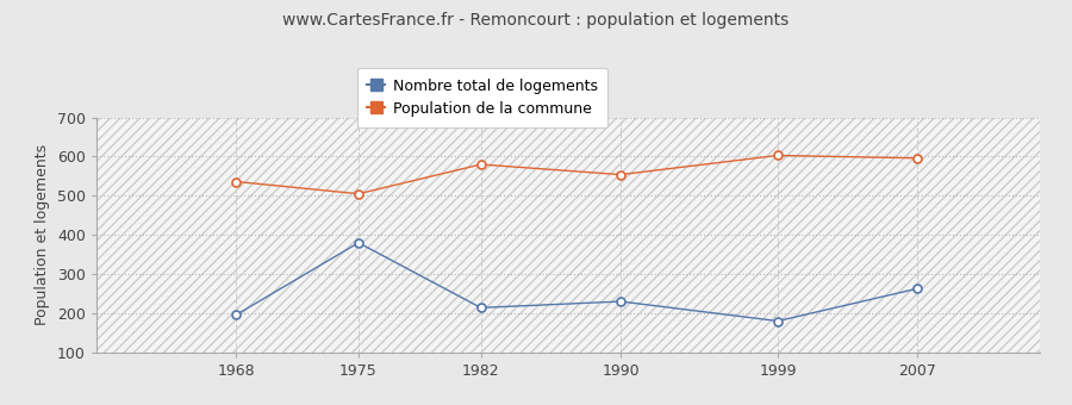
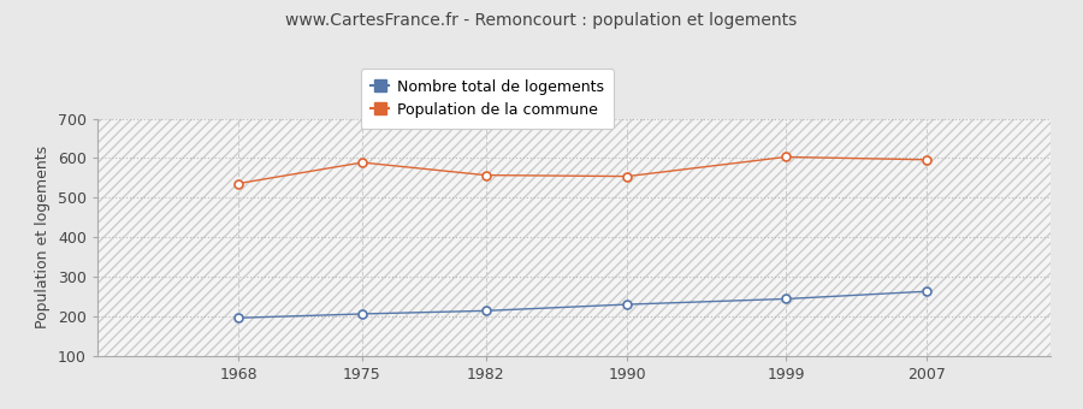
Nombre total de logements/1975: 380 -> 206
Population de la commune/1975: 505 -> 589
Population de la commune/1982: 580 -> 557
Nombre total de logements/1999: 180 -> 244
